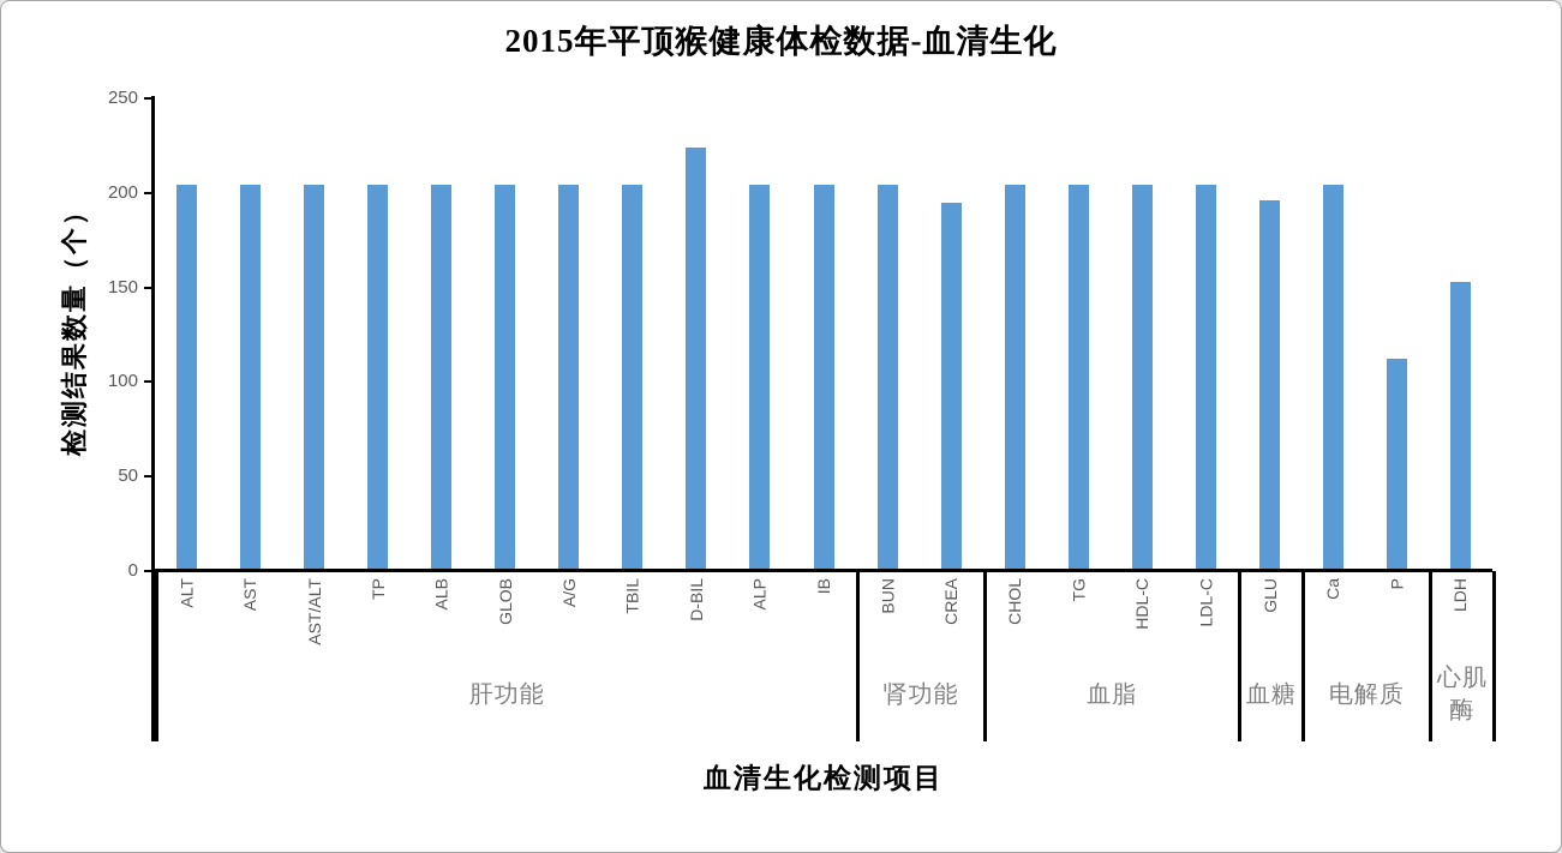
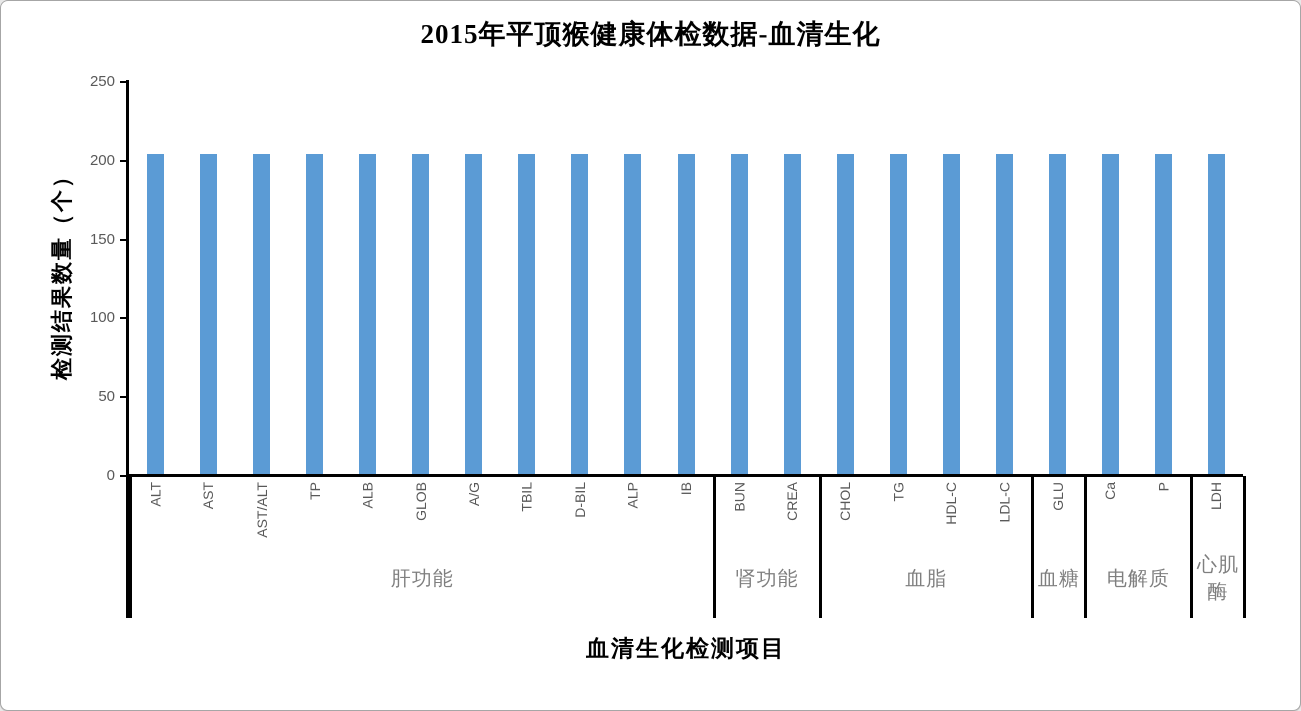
D-BIL: 224 -> 204
CREA: 195 -> 204
GLU: 196 -> 204
P: 112 -> 204
LDH: 153 -> 204
